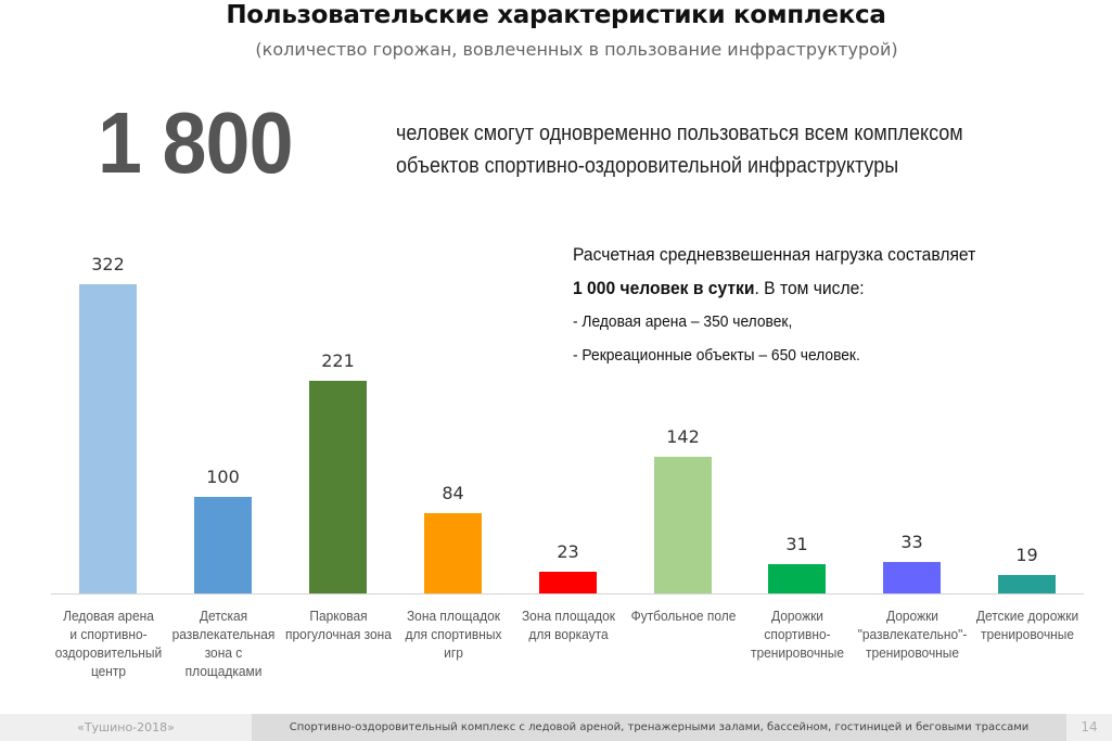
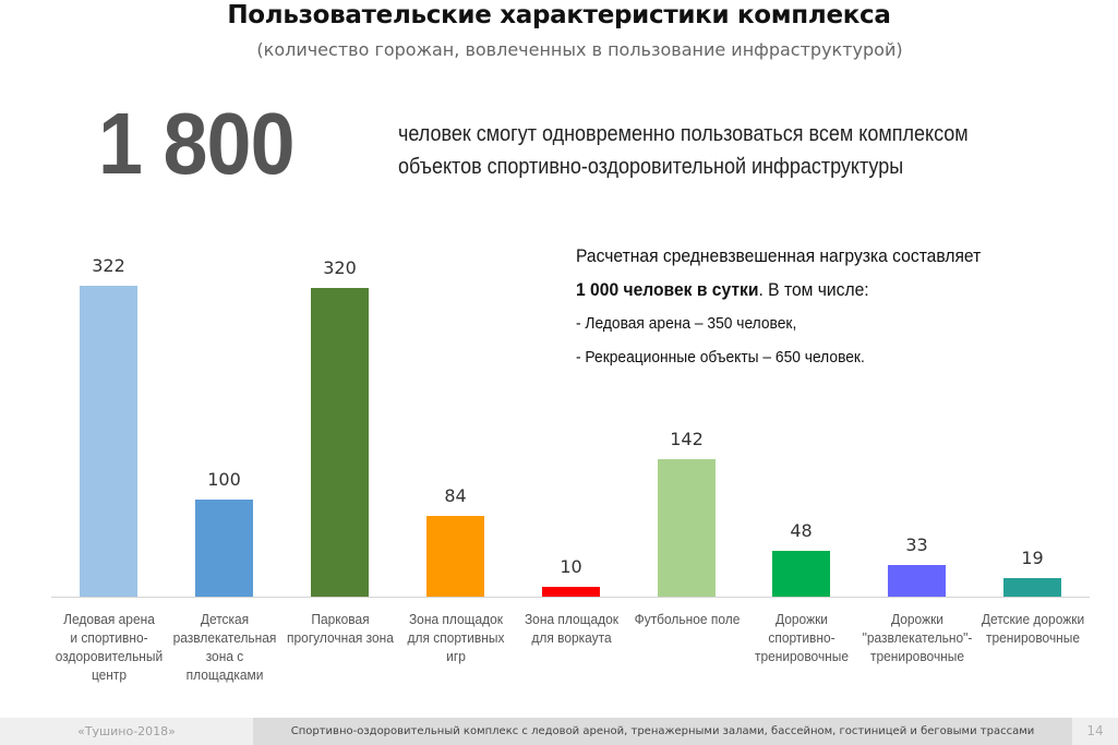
Парковая прогулочная зона: 221 -> 320
Зона площадок для воркаута: 23 -> 10
Дорожки спортивно-тренировочные: 31 -> 48
